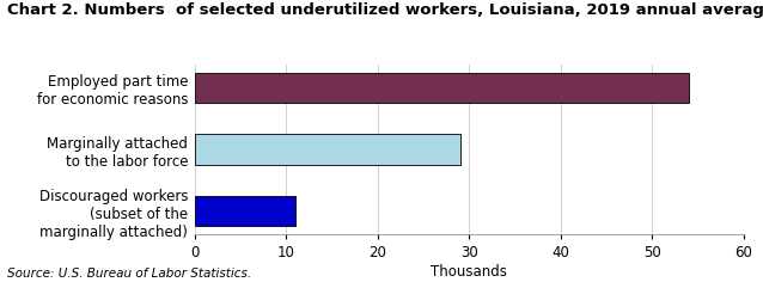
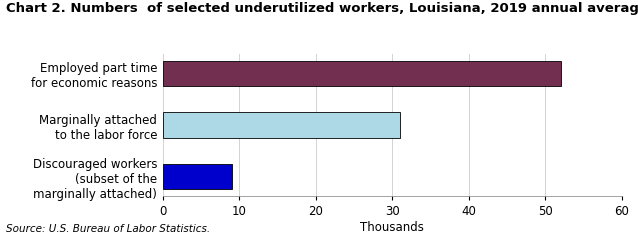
Employed part time for economic reasons: 54 -> 52
Marginally attached to the labor force: 29 -> 31
Discouraged workers (subset of the marginally attached): 11 -> 9
